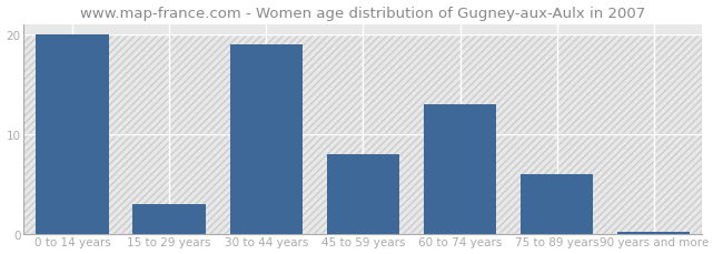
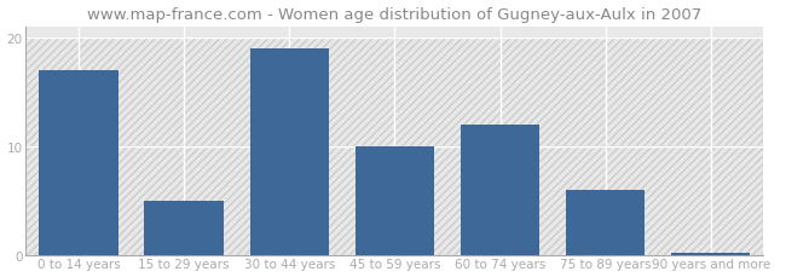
0 to 14 years: 20.0 -> 17.0
15 to 29 years: 3.0 -> 5.0
45 to 59 years: 8.0 -> 10.0
60 to 74 years: 13.0 -> 12.0
